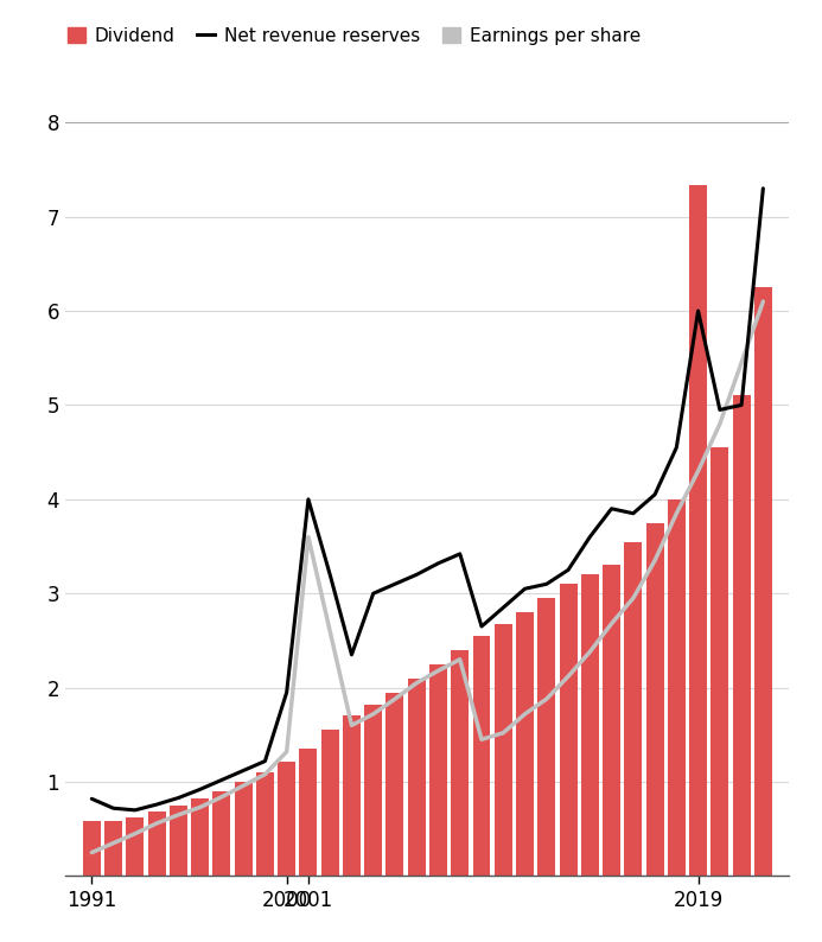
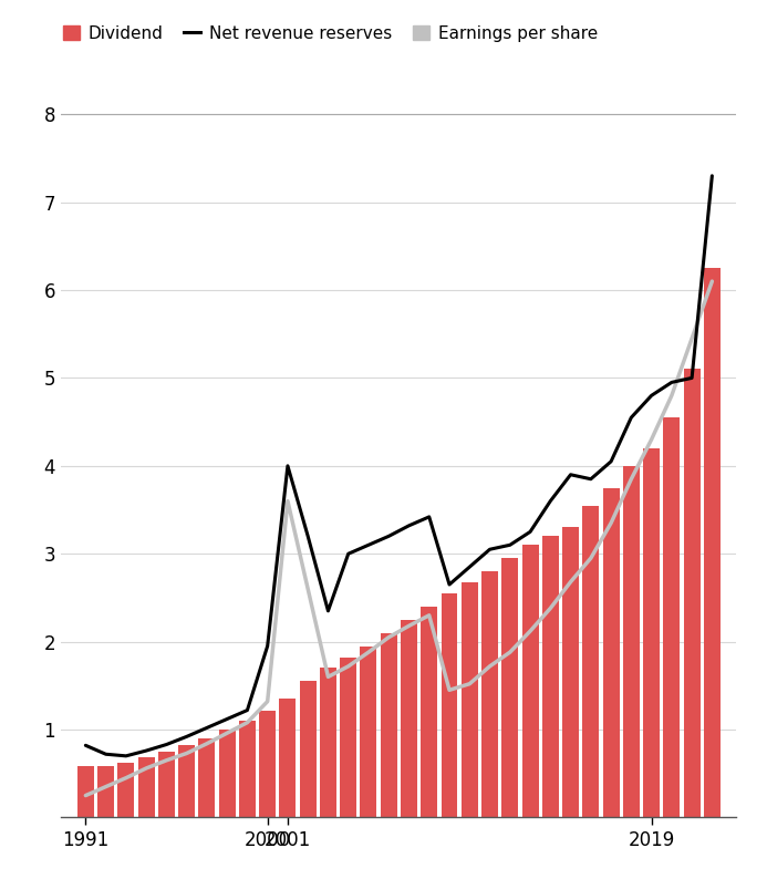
Dividend/2019: 7.34 -> 4.20
Net revenue reserves/2019: 6.00 -> 4.80
